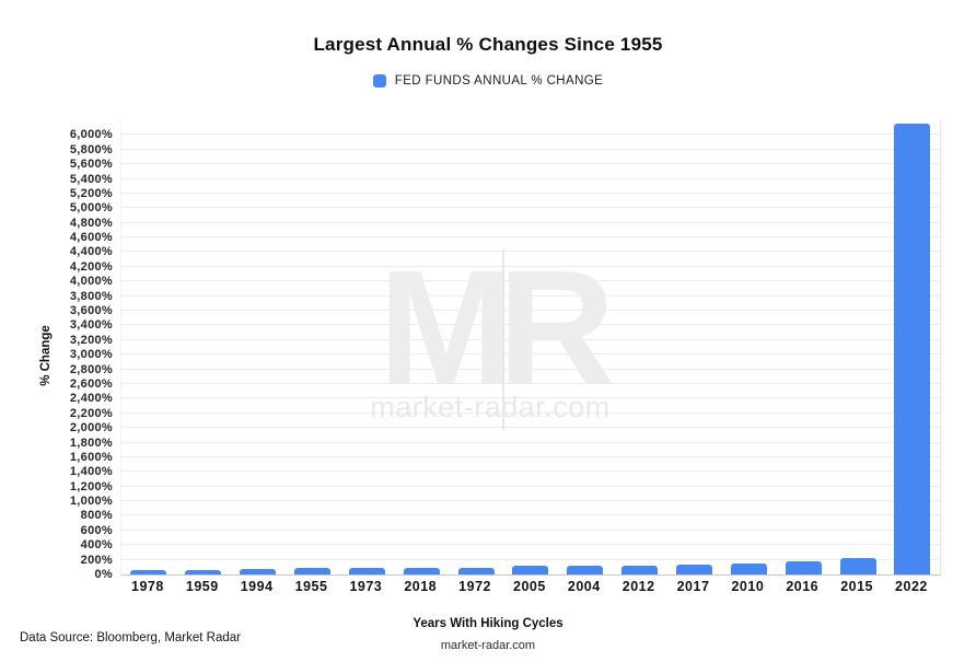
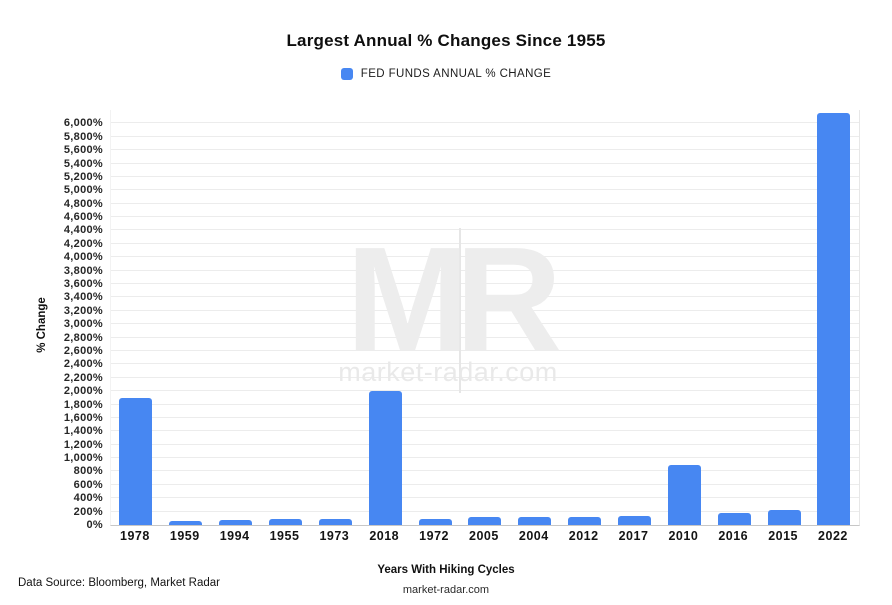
1978: 100% -> 1900%
2018: 100% -> 2000%
2010: 200% -> 900%
